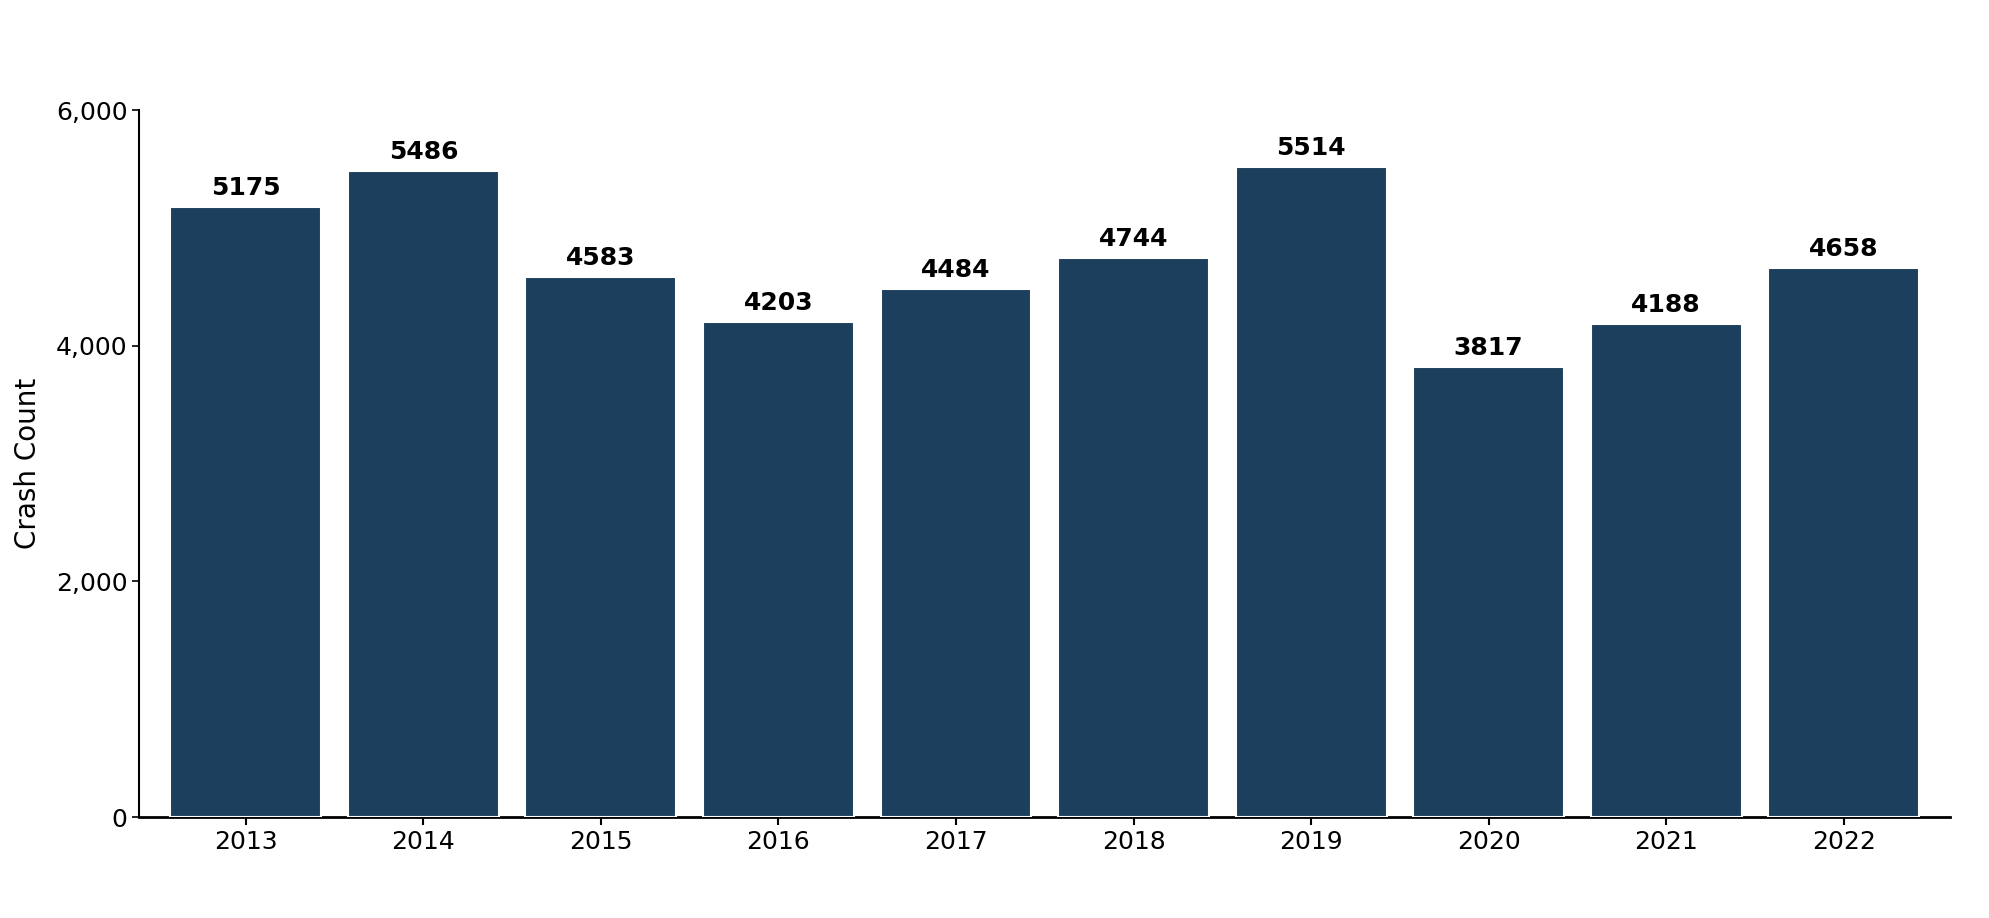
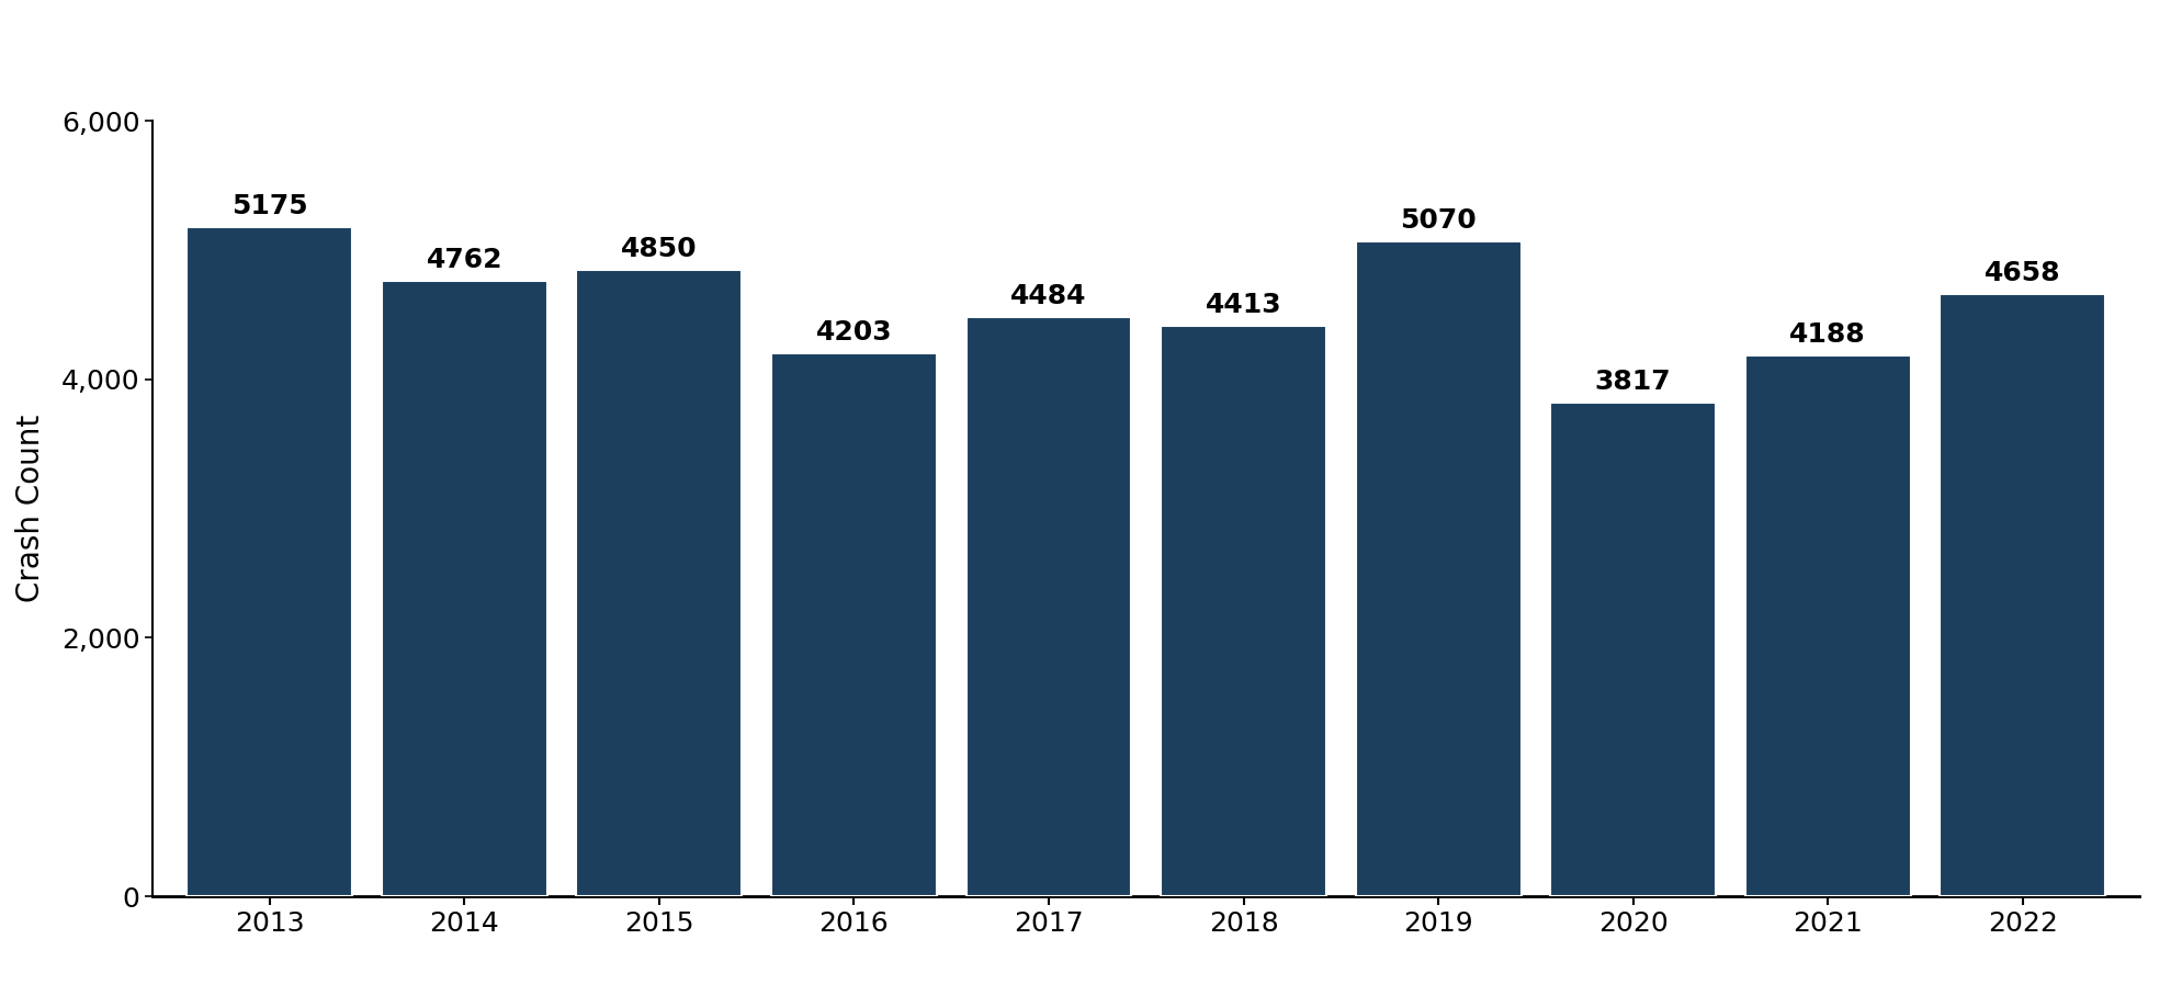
2014: 5486 -> 4762
2015: 4583 -> 4850
2018: 4744 -> 4413
2019: 5514 -> 5070
